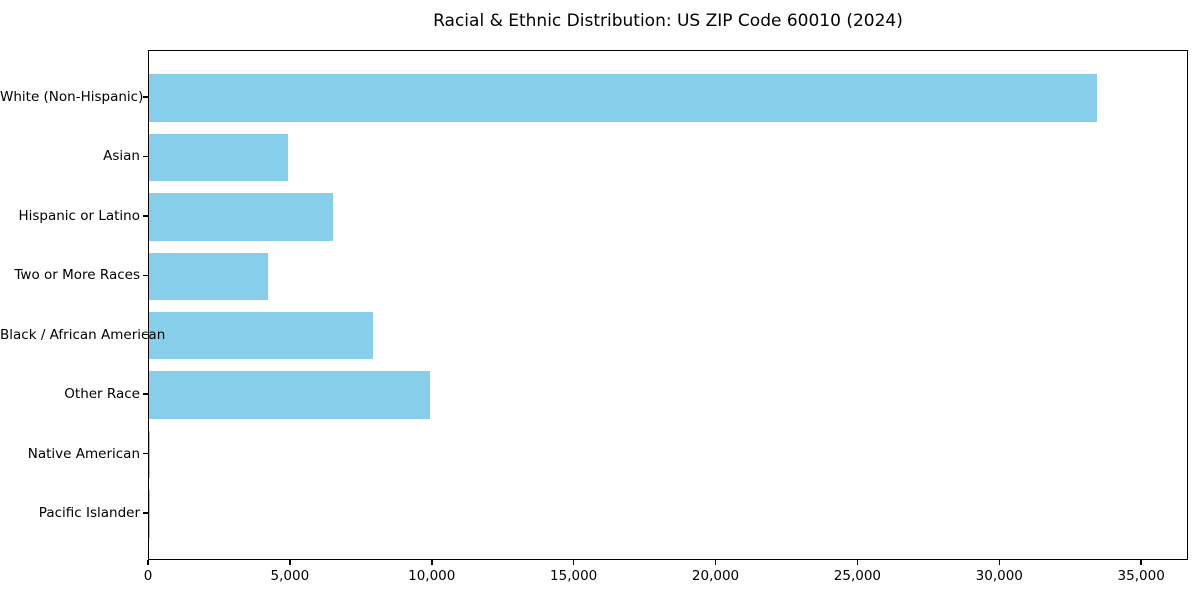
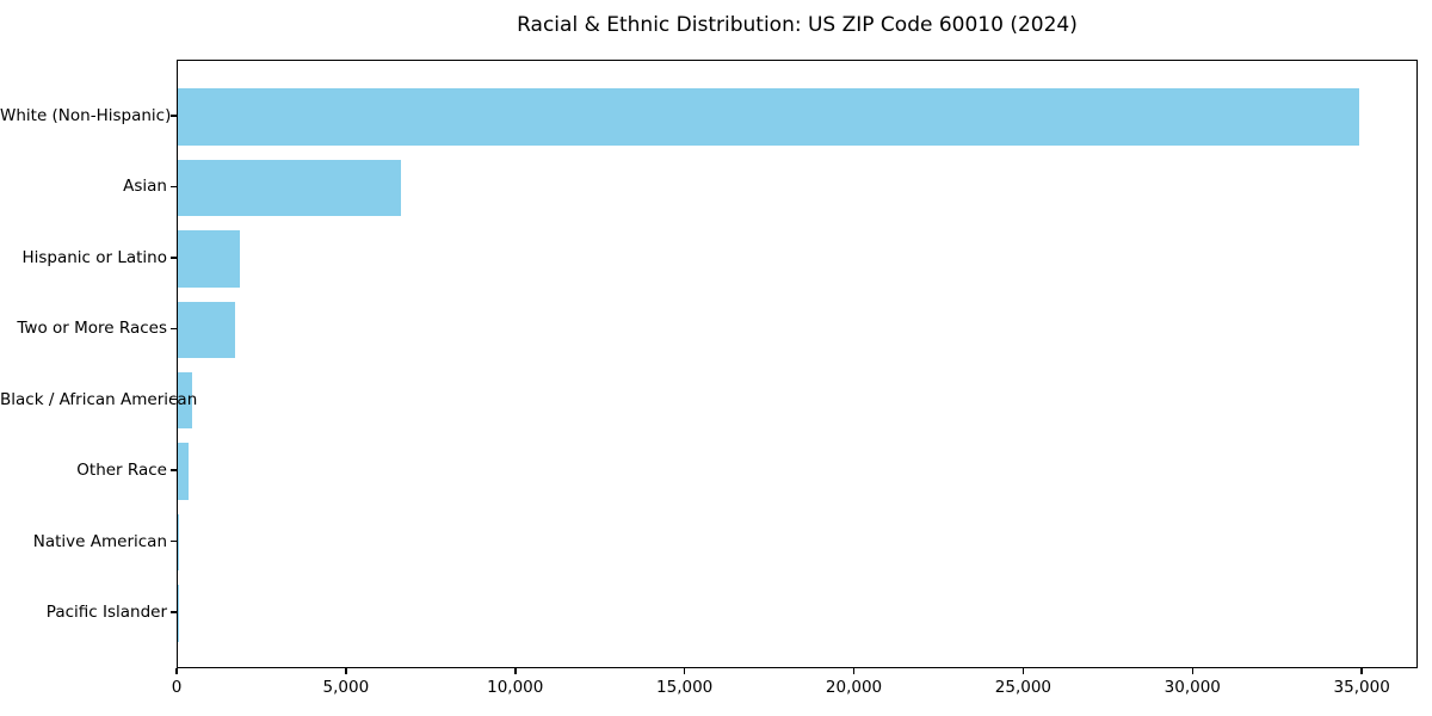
White (Non-Hispanic): 33400 -> 34900
Asian: 4900 -> 6600
Hispanic or Latino: 6500 -> 1800
Two or More Races: 4200 -> 1700
Black / African American: 7900 -> 400
Other Race: 9900 -> 300
